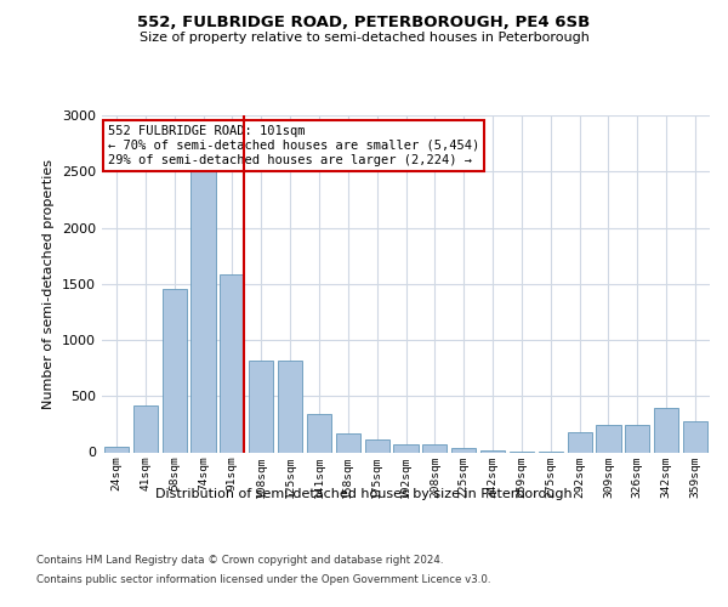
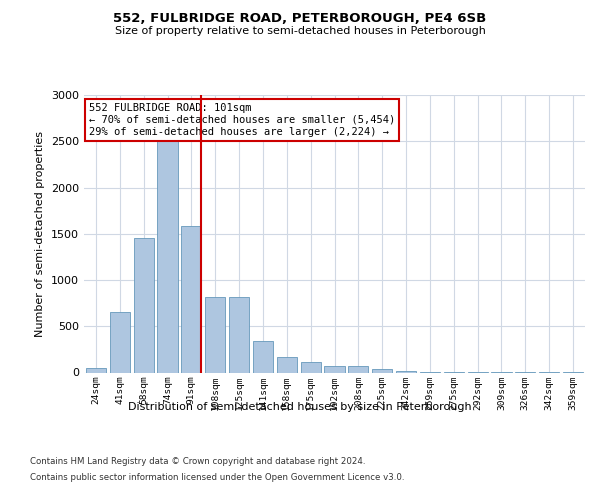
41sqm: 420 -> 650
292sqm: 180 -> 0
309sqm: 240 -> 0
326sqm: 240 -> 0
342sqm: 400 -> 0
359sqm: 280 -> 0
